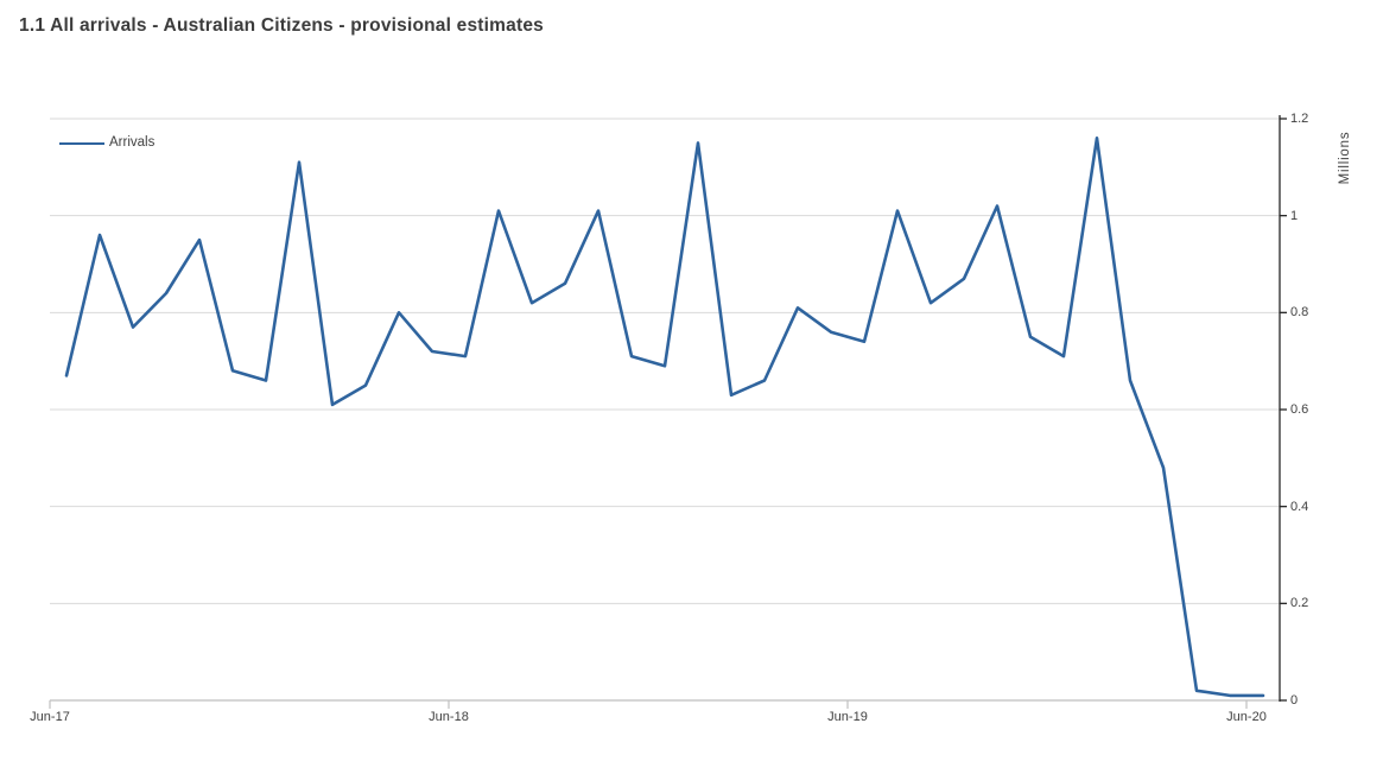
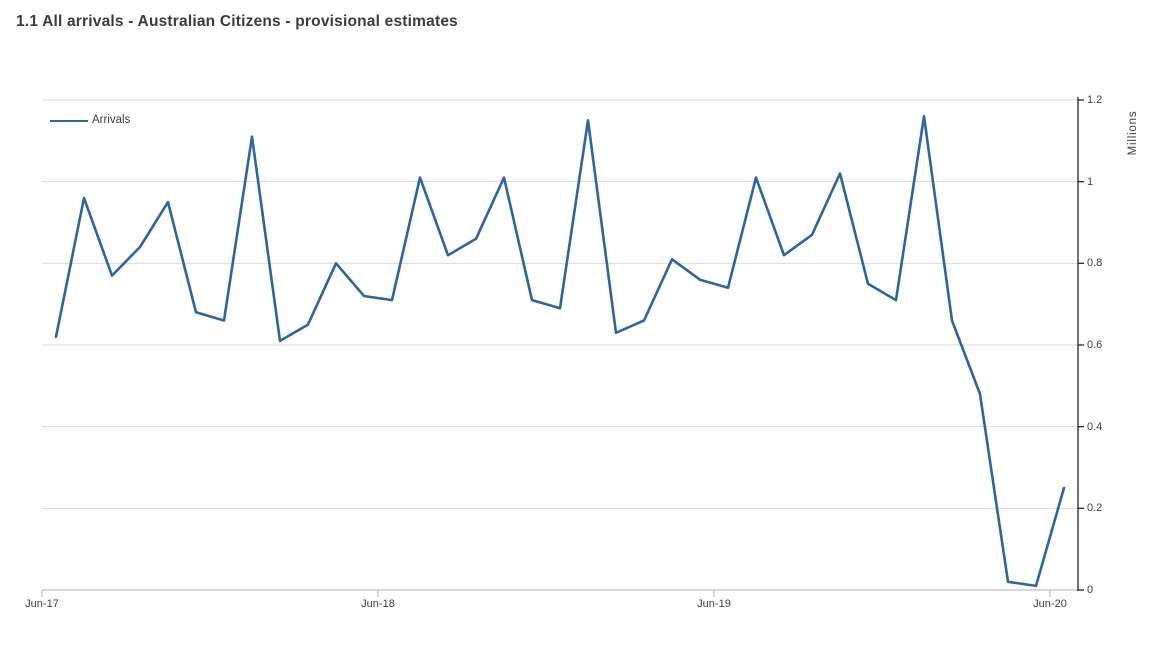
Jun-17: 0.67 -> 0.62
Jun-20: 0.01 -> 0.25
